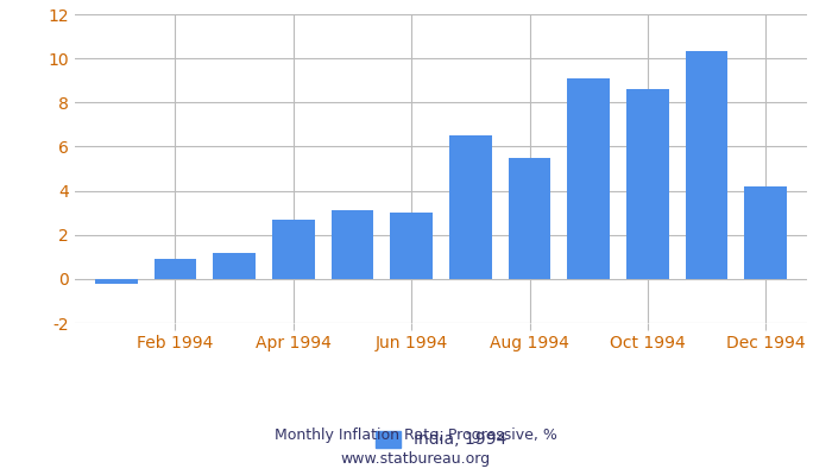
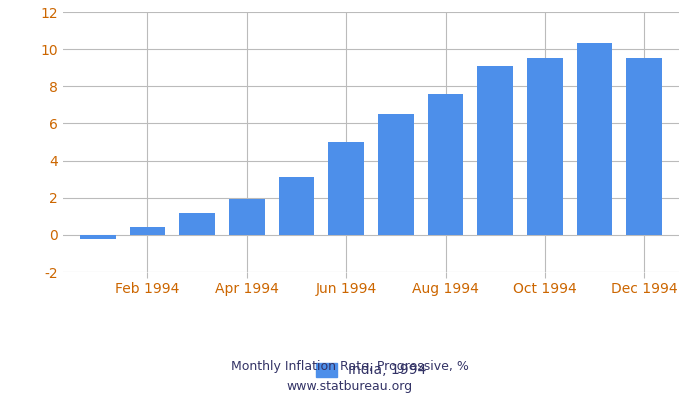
Feb 1994: 0.9 -> 0.4
Apr 1994: 2.7 -> 1.9
Jun 1994: 3.0 -> 5.0
Aug 1994: 5.5 -> 7.6
Oct 1994: 8.6 -> 9.5
Dec 1994: 4.2 -> 9.5
